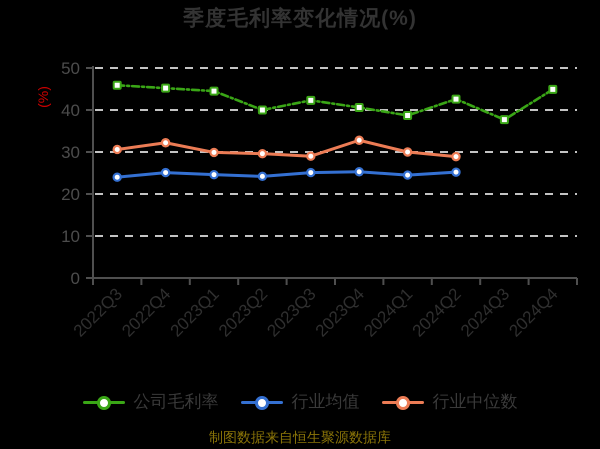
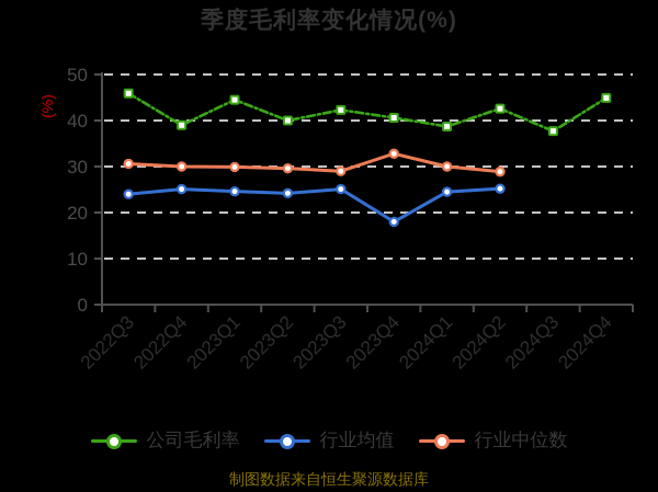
公司毛利率/2022Q4: 45 -> 39
行业中位数/2022Q4: 32 -> 30
行业均值/2023Q4: 25 -> 18
